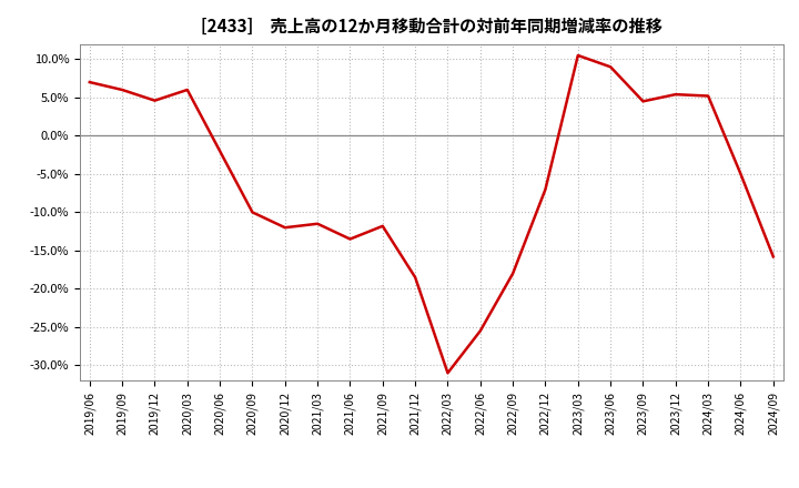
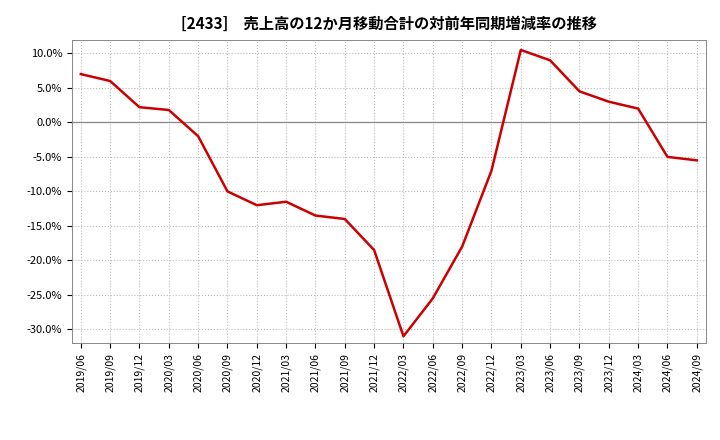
2019/12: 4.6% -> 2.2%
2020/03: 6.0% -> 1.8%
2021/09: -11.8% -> -14.0%
2023/12: 5.4% -> 3.0%
2024/03: 5.2% -> 2.0%
2024/09: -15.8% -> -5.5%
